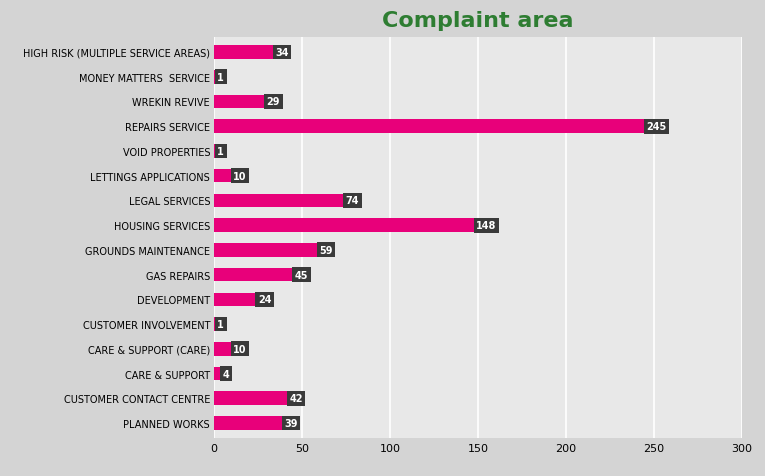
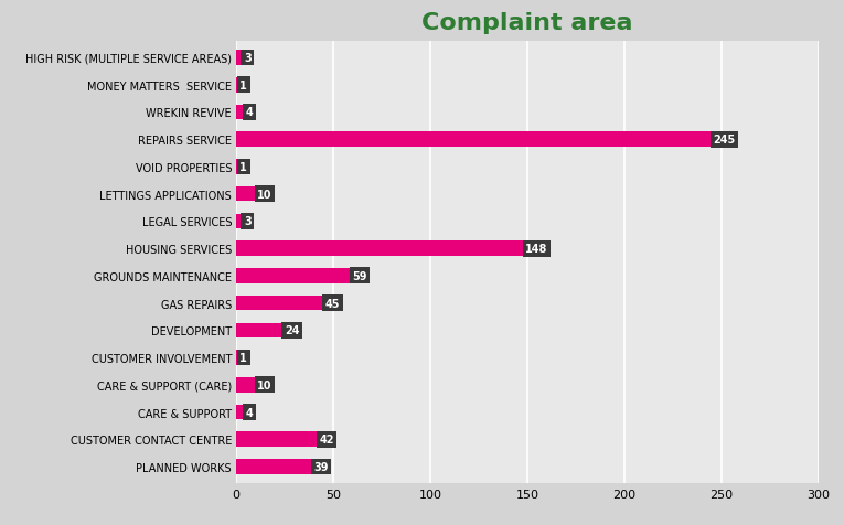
HIGH RISK (MULTIPLE SERVICE AREAS): 34 -> 3
WREKIN REVIVE: 29 -> 4
LEGAL SERVICES: 74 -> 3
